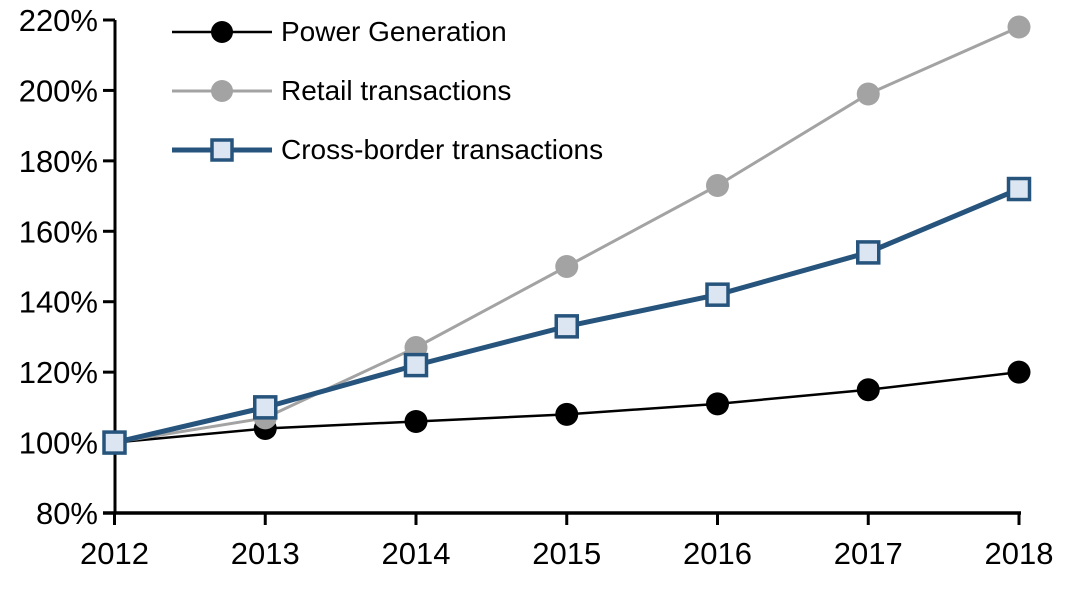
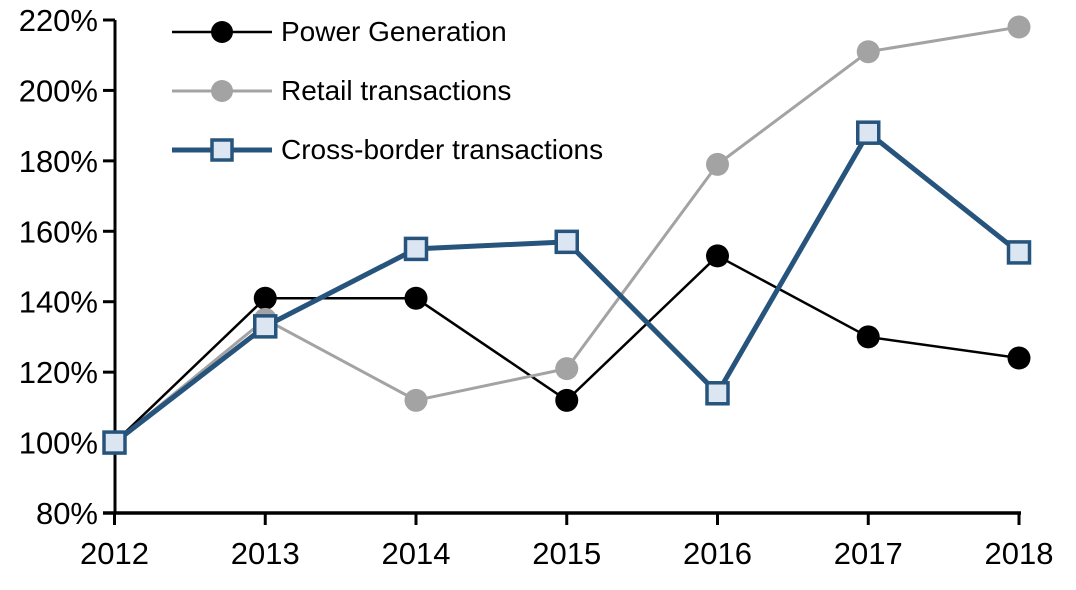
Power Generation/2013: 104% -> 141%
Retail transactions/2013: 107% -> 135%
Cross-border transactions/2013: 110% -> 133%
Power Generation/2014: 106% -> 141%
Retail transactions/2014: 127% -> 112%
Cross-border transactions/2014: 122% -> 155%
Power Generation/2015: 108% -> 112%
Retail transactions/2015: 150% -> 121%
Cross-border transactions/2015: 133% -> 157%
Power Generation/2016: 111% -> 153%
Retail transactions/2016: 173% -> 179%
Cross-border transactions/2016: 142% -> 114%
Power Generation/2017: 115% -> 130%
Retail transactions/2017: 199% -> 211%
Cross-border transactions/2017: 154% -> 188%
Power Generation/2018: 120% -> 124%
Cross-border transactions/2018: 172% -> 154%
